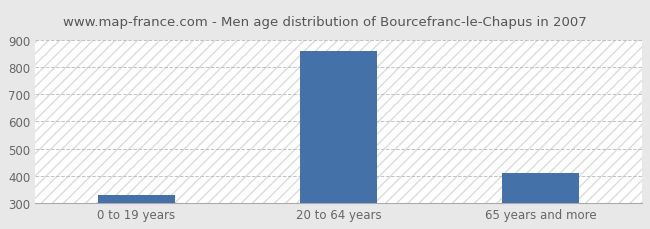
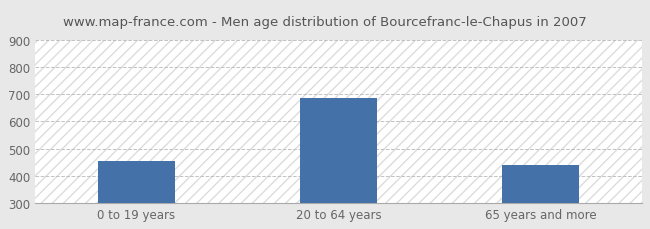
0 to 19 years: 330 -> 455
20 to 64 years: 858 -> 685
65 years and more: 408 -> 440
